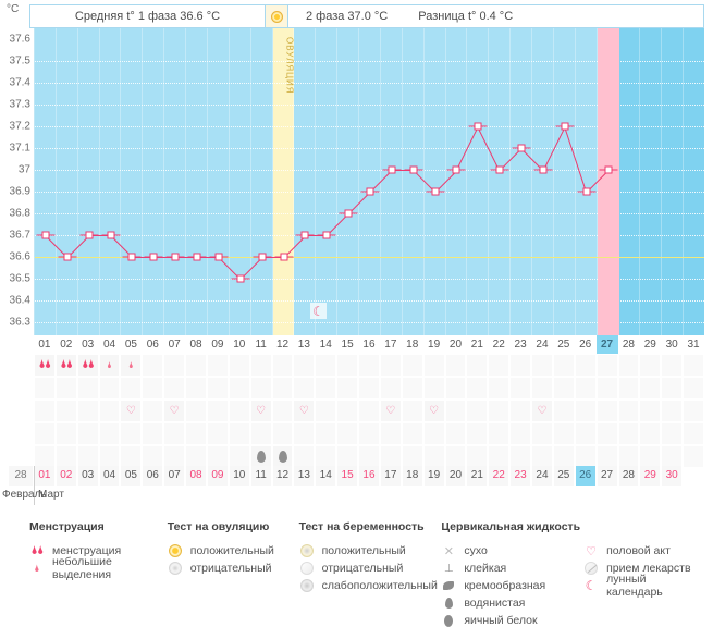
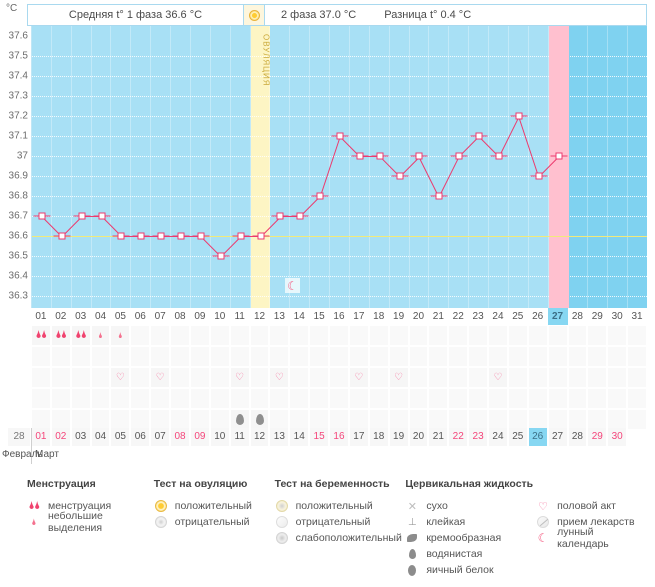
16: 36.9 -> 37.1
21: 37.2 -> 36.8
